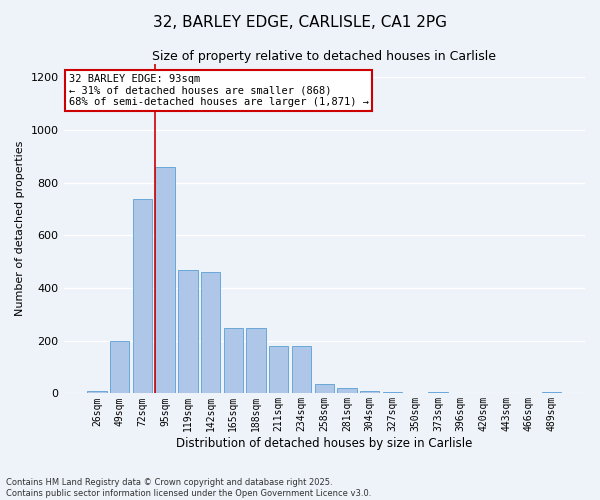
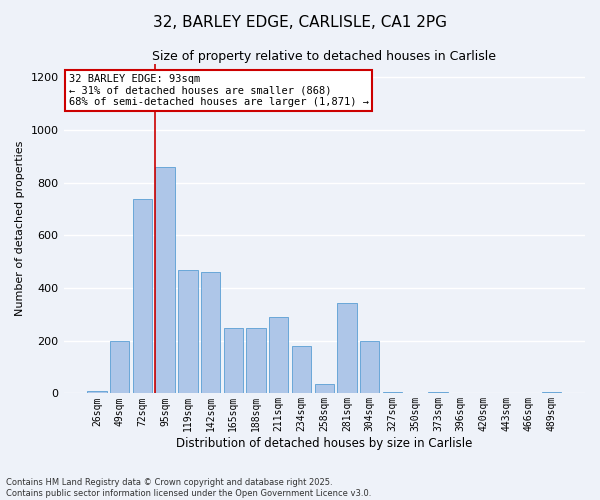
211sqm: 180 -> 290
281sqm: 20 -> 345
304sqm: 10 -> 200
